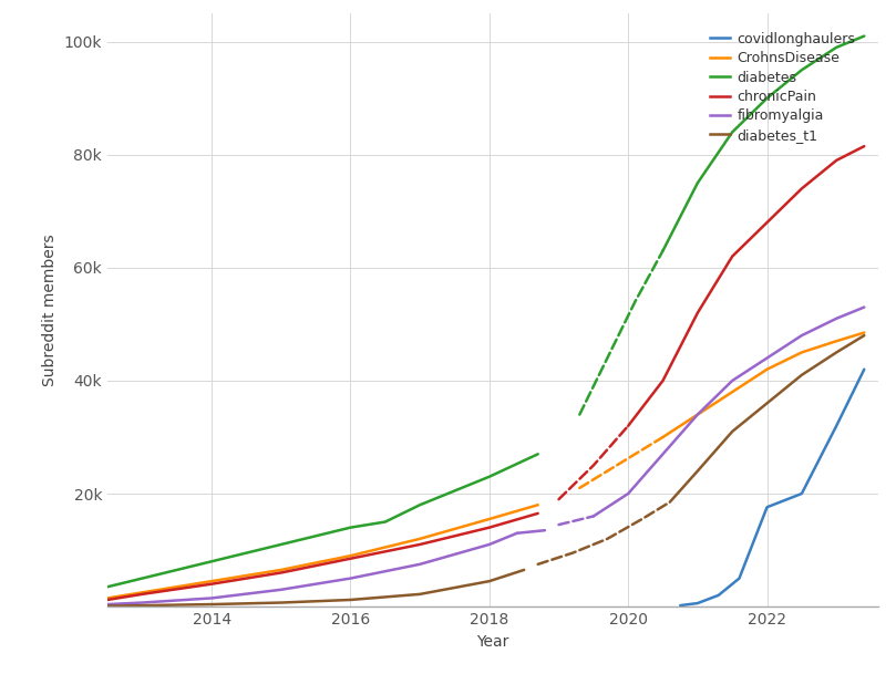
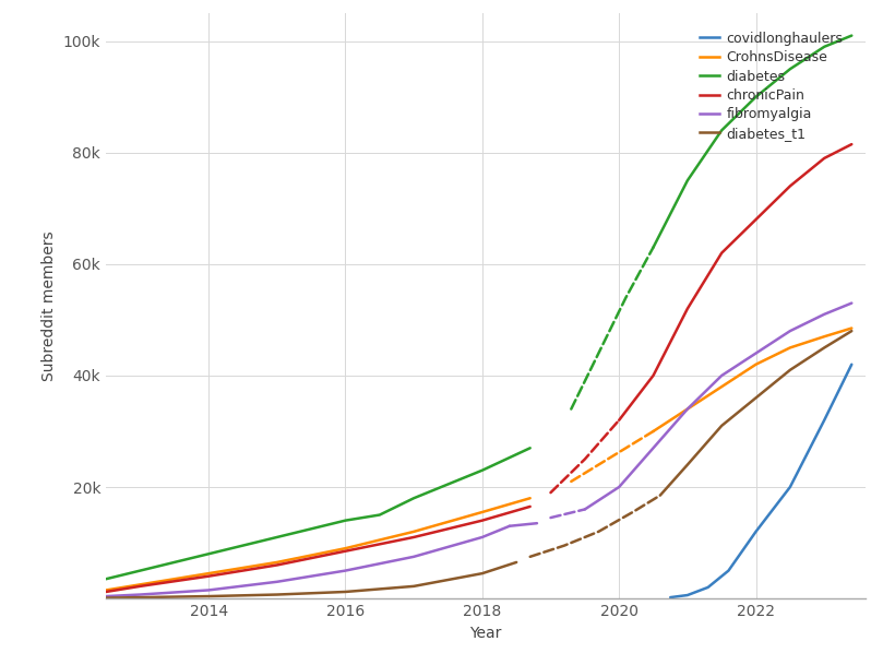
covidlonghaulers/2022: 17.6k -> 12.0k
